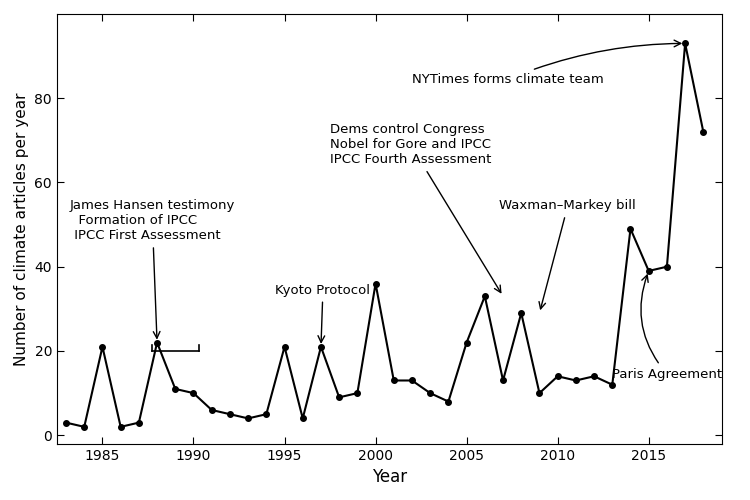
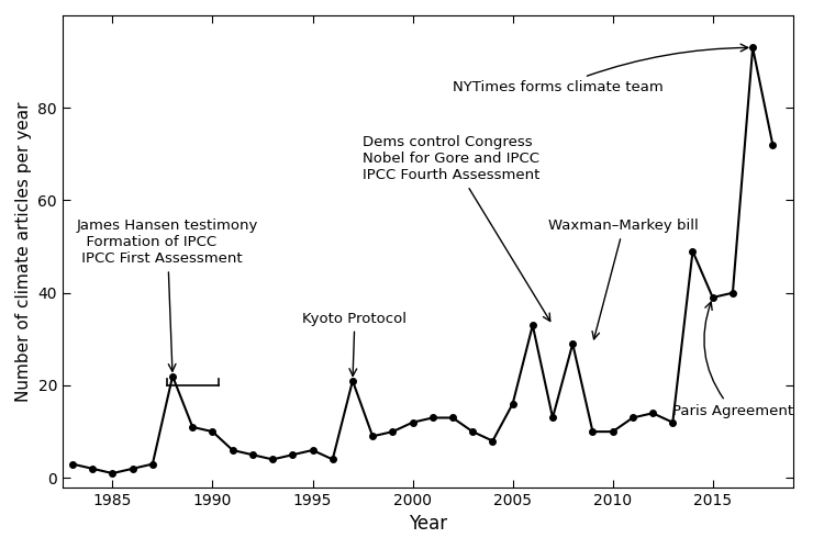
1985: 21 -> 1
1995: 21 -> 6
2000: 36 -> 12
2005: 22 -> 16
2010: 14 -> 10
